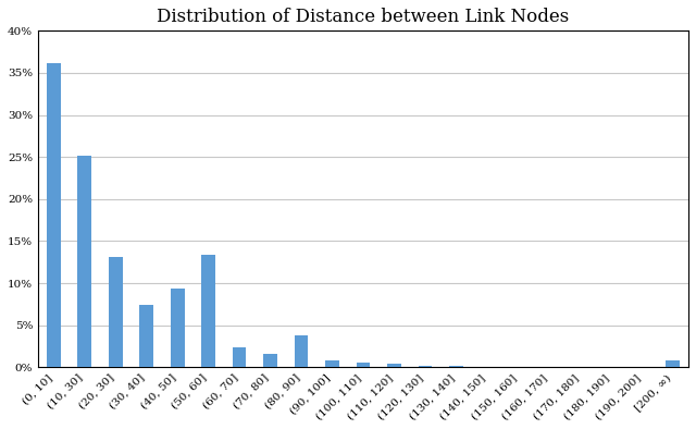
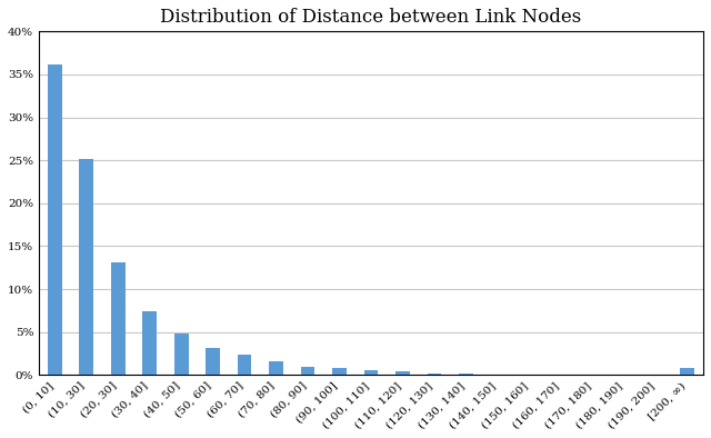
(40, 50]: 9.4% -> 4.8%
(50, 60]: 13.4% -> 3.2%
(80, 90]: 3.8% -> 1.0%
